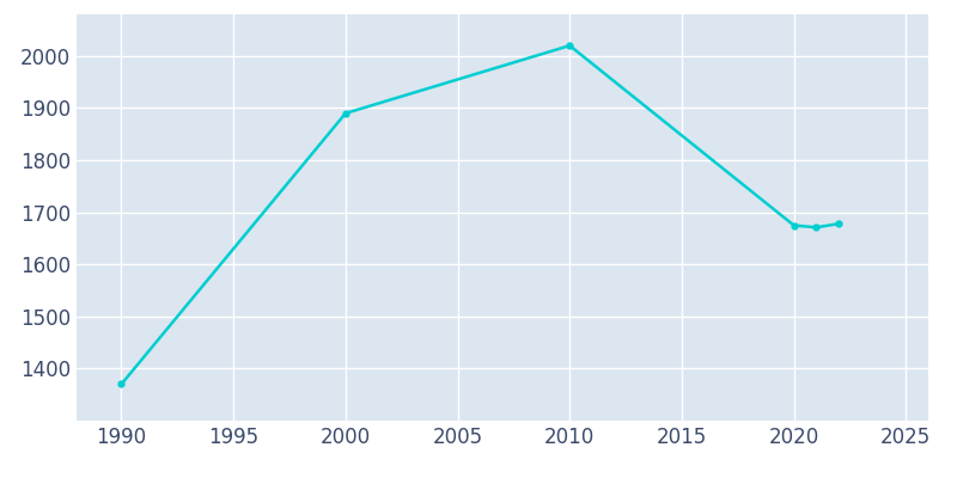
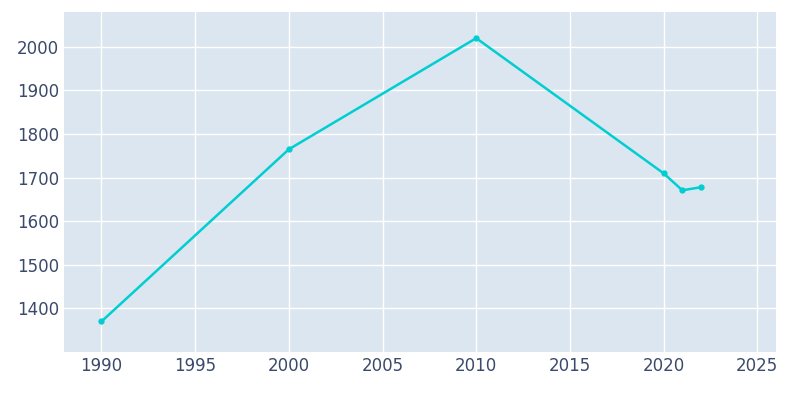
2000: 1890 -> 1765
2020: 1675 -> 1710
